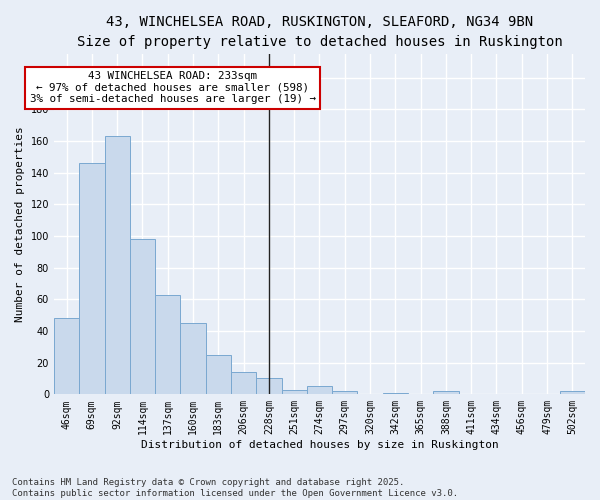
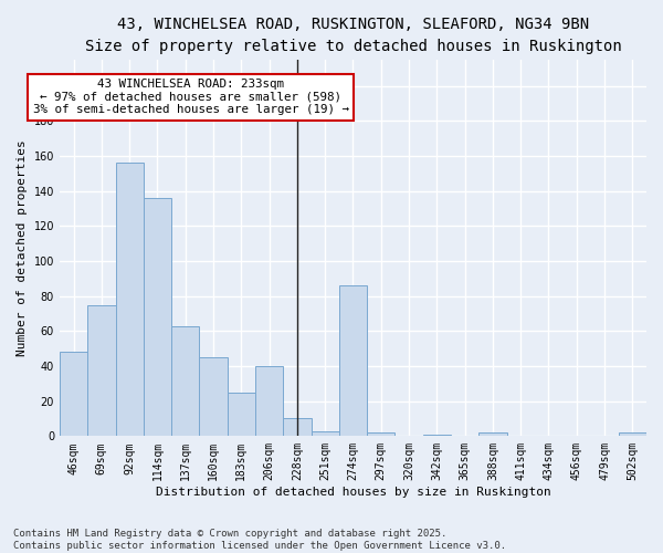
69sqm: 146 -> 75
92sqm: 163 -> 156
114sqm: 98 -> 136
206sqm: 14 -> 40
274sqm: 5 -> 86
